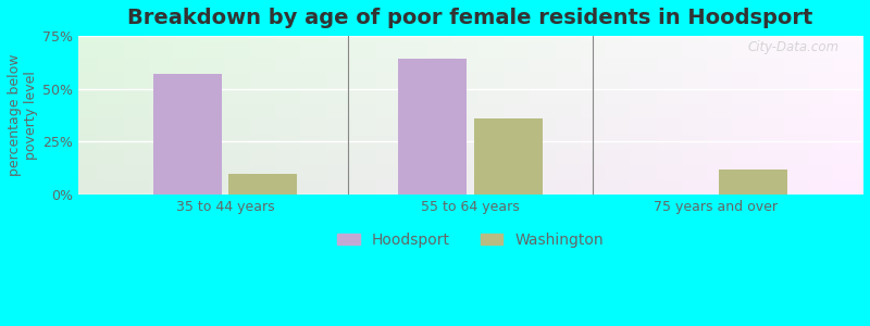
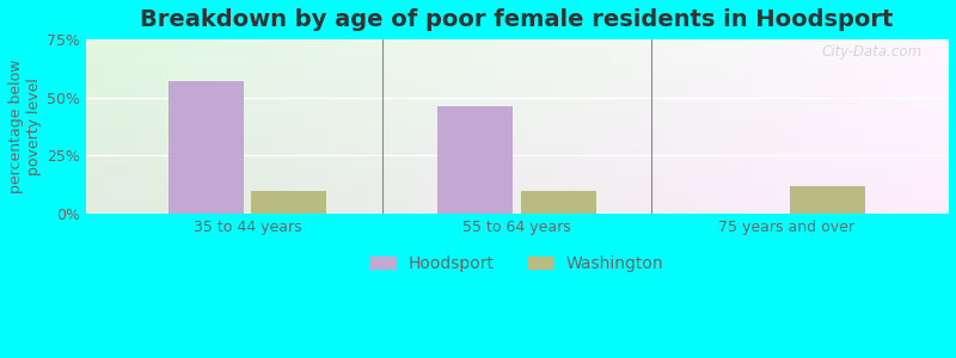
Hoodsport/55 to 64 years: 64% -> 46%
Washington/55 to 64 years: 36% -> 10%
